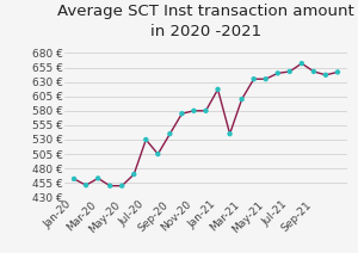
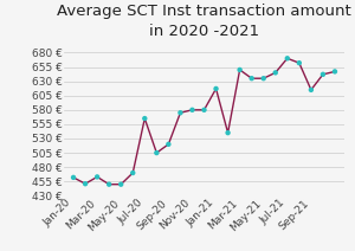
Jul-20: 530 € -> 565 €
Sep-20: 540 € -> 520 €
Mar-21: 600 € -> 650 €
Jul-21: 648 € -> 670 €
Sep-21: 648 € -> 615 €
